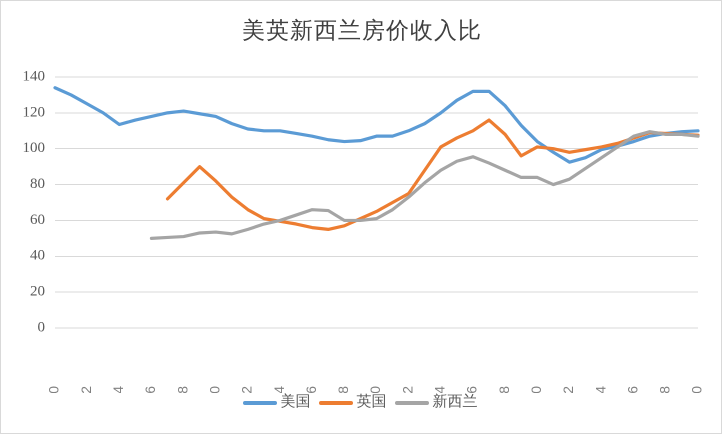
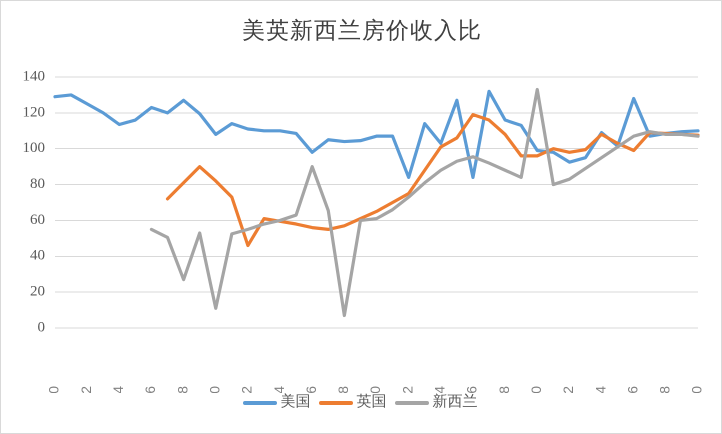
美国/1980: 134 -> 129
美国/1986: 118 -> 123
新西兰/1986: 50 -> 55
美国/1988: 121 -> 127
新西兰/1988: 51 -> 27
美国/1990: 118 -> 108
新西兰/1990: 54 -> 11
英国/1992: 66 -> 46
美国/1996: 107 -> 98
新西兰/1996: 66 -> 90
新西兰/1998: 60 -> 7
美国/2002: 110 -> 84
美国/2004: 120 -> 103
美国/2006: 132 -> 84
英国/2006: 110 -> 119
美国/2008: 124 -> 116
美国/2010: 104 -> 99
英国/2010: 101 -> 96
新西兰/2010: 84 -> 133
美国/2014: 100 -> 109
英国/2014: 101 -> 108
美国/2016: 104 -> 128
英国/2016: 106 -> 99
